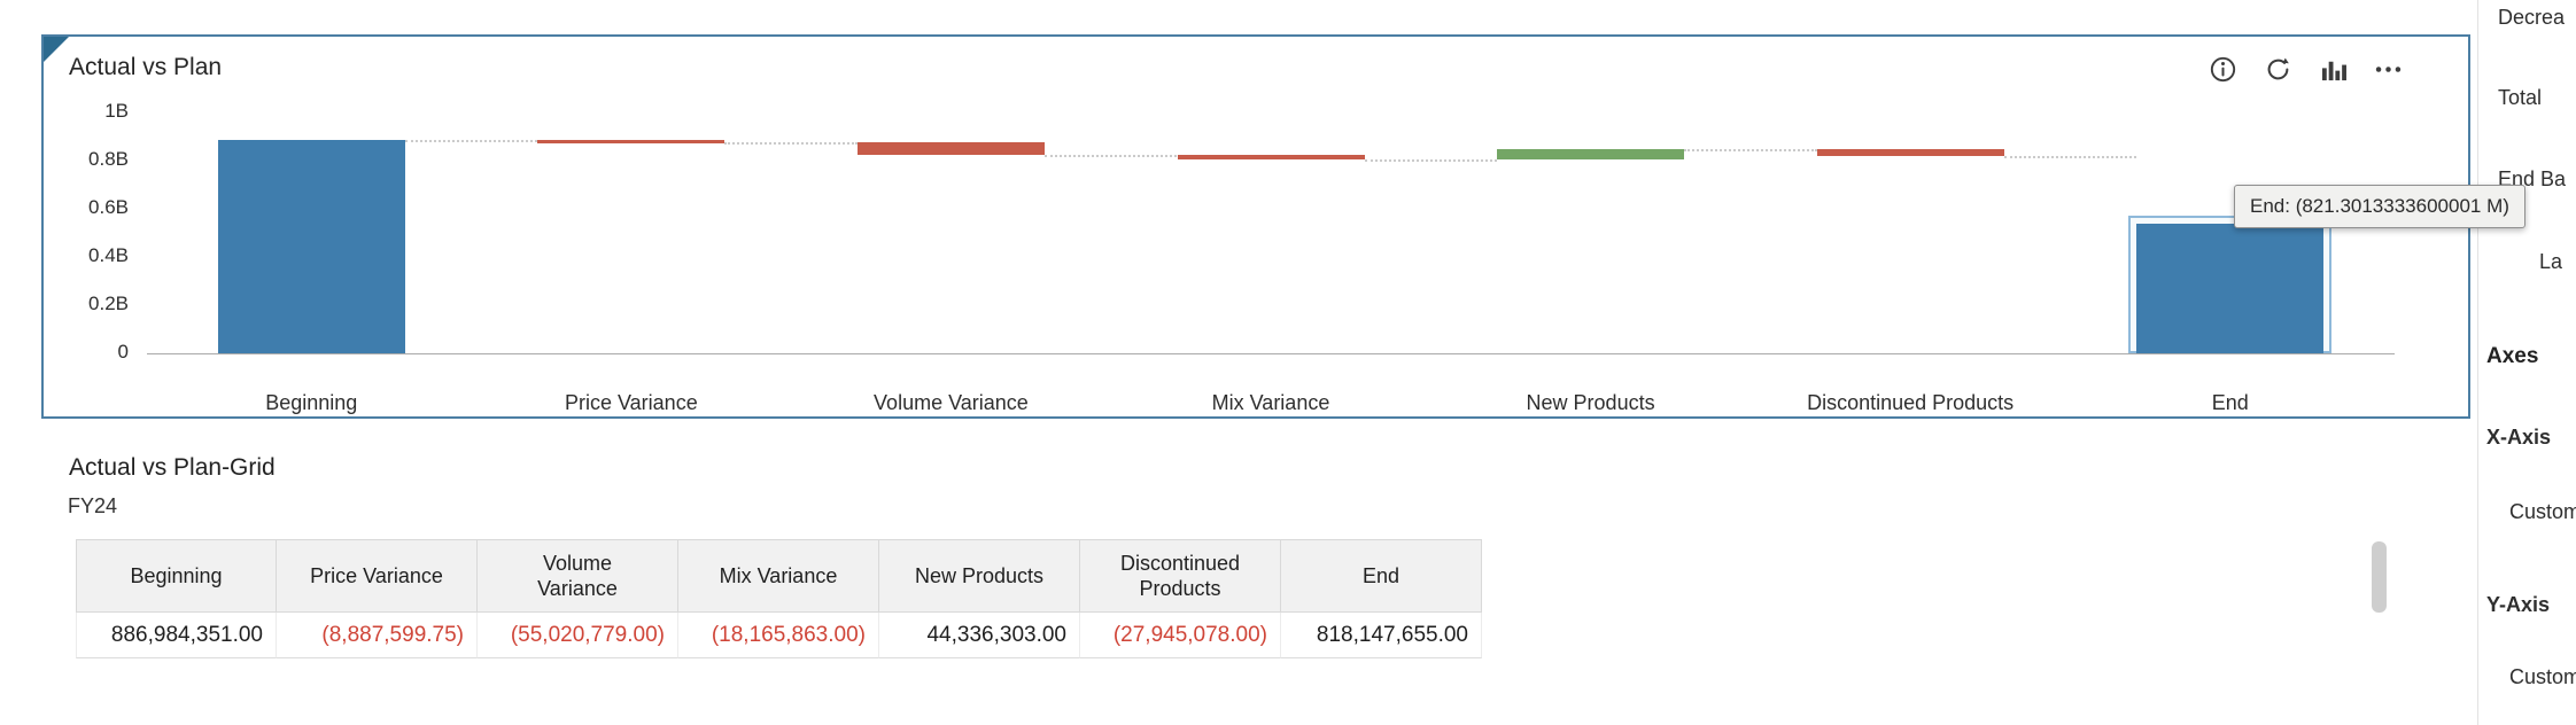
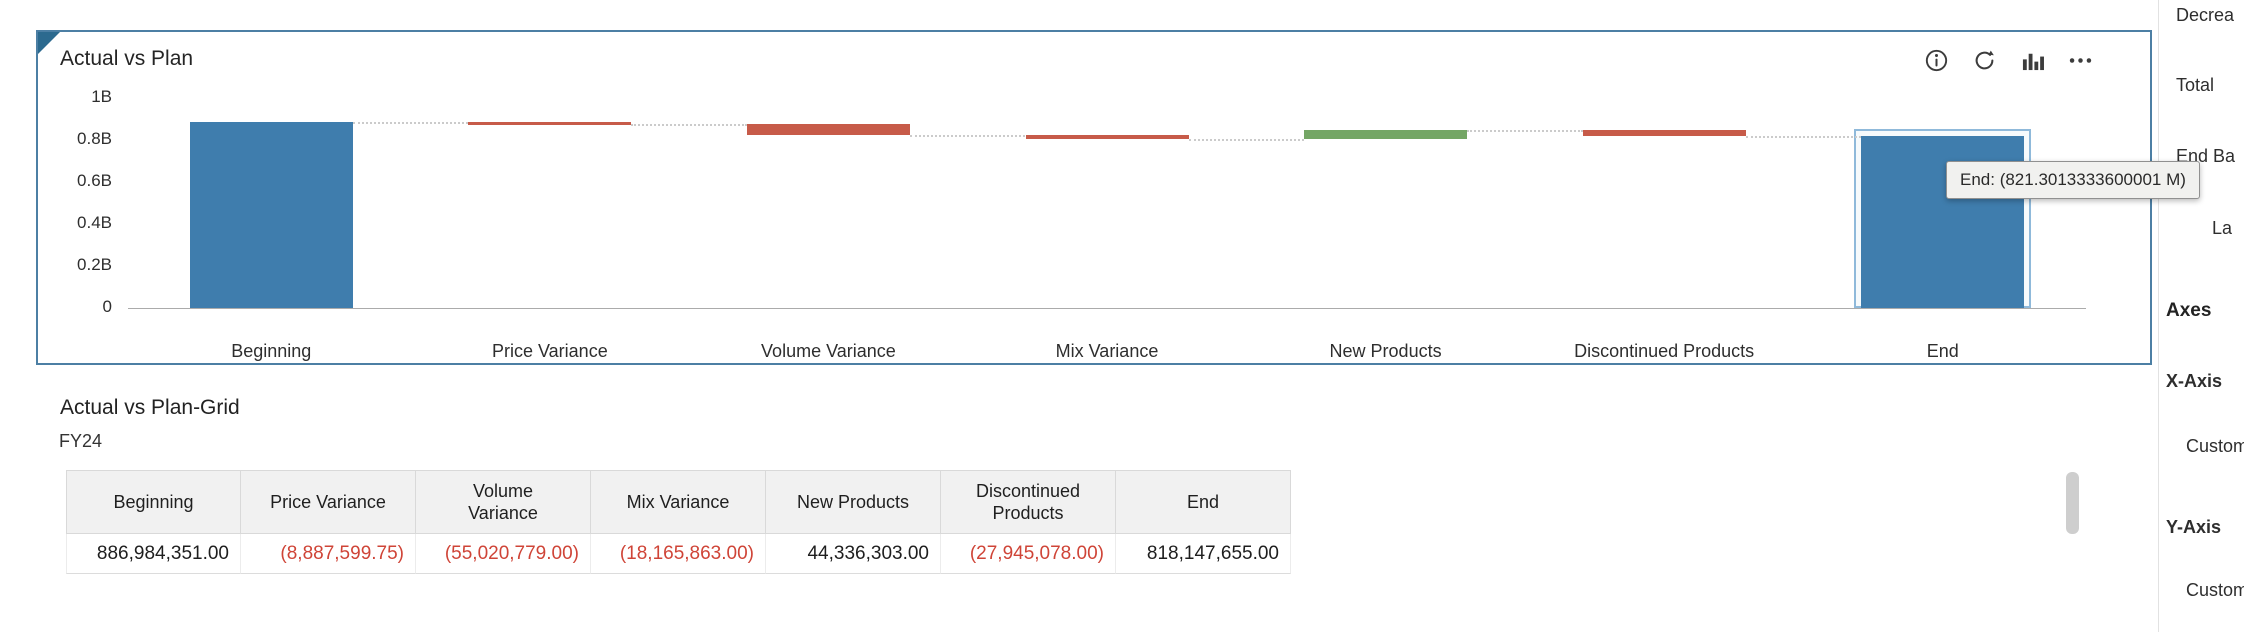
End: 0.54B -> 0.82B
